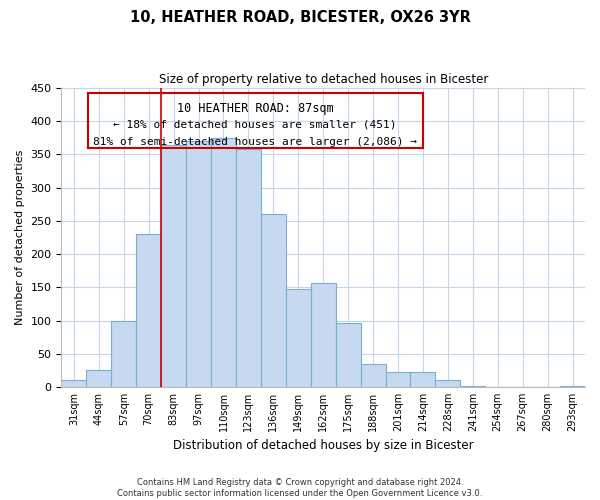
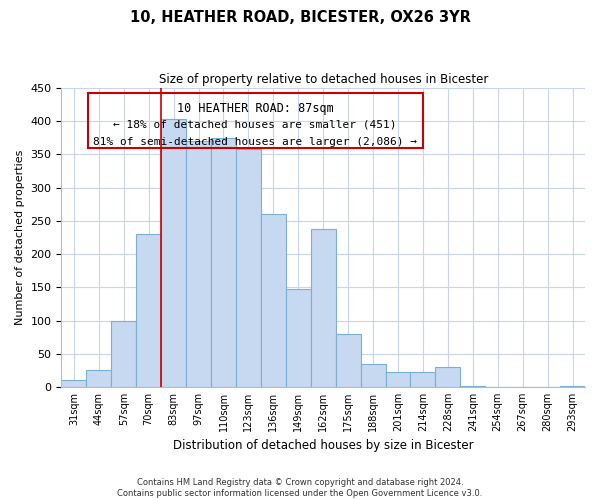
83sqm: 365 -> 404
162sqm: 156 -> 238
175sqm: 96 -> 80
228sqm: 11 -> 30
